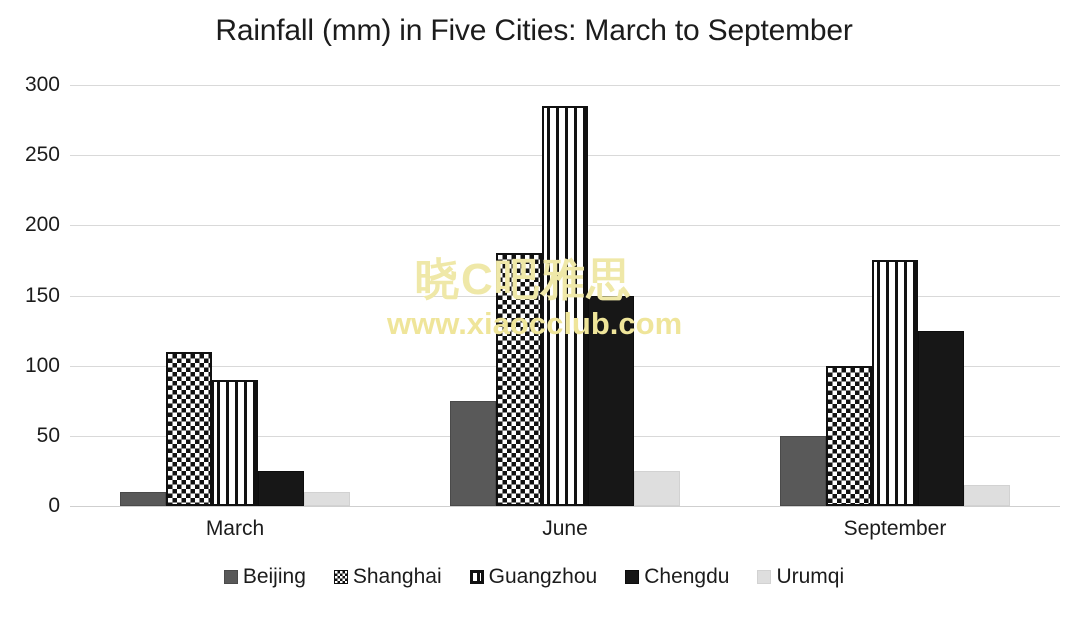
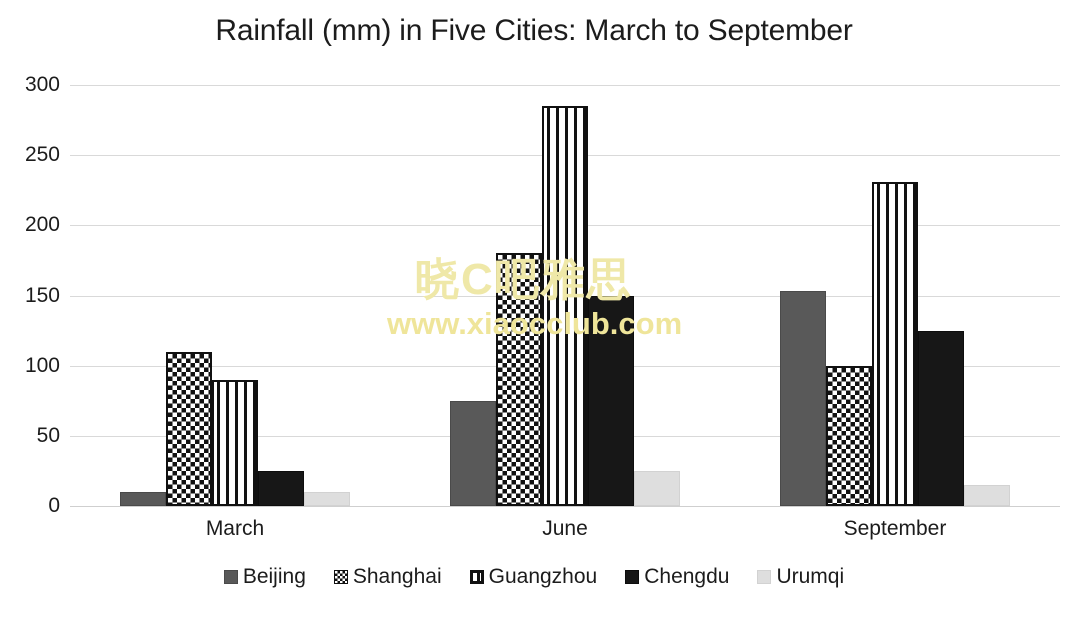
Beijing/September: 50 -> 153
Guangzhou/September: 175 -> 231
